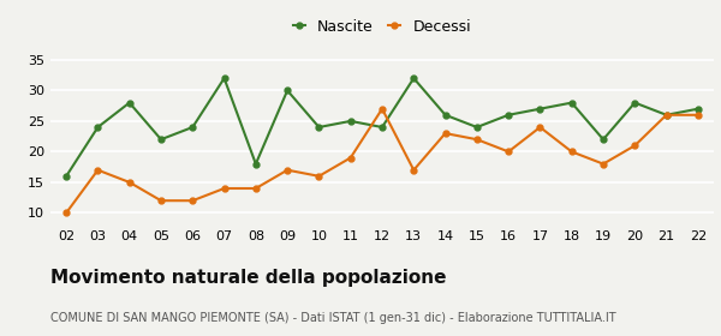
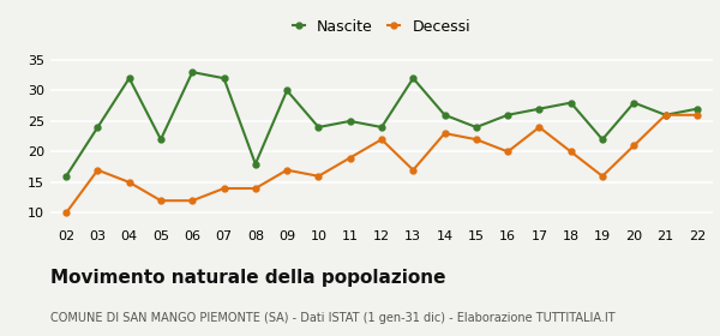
Nascite/04: 28 -> 32
Nascite/06: 24 -> 33
Decessi/12: 27 -> 22
Decessi/19: 18 -> 16
